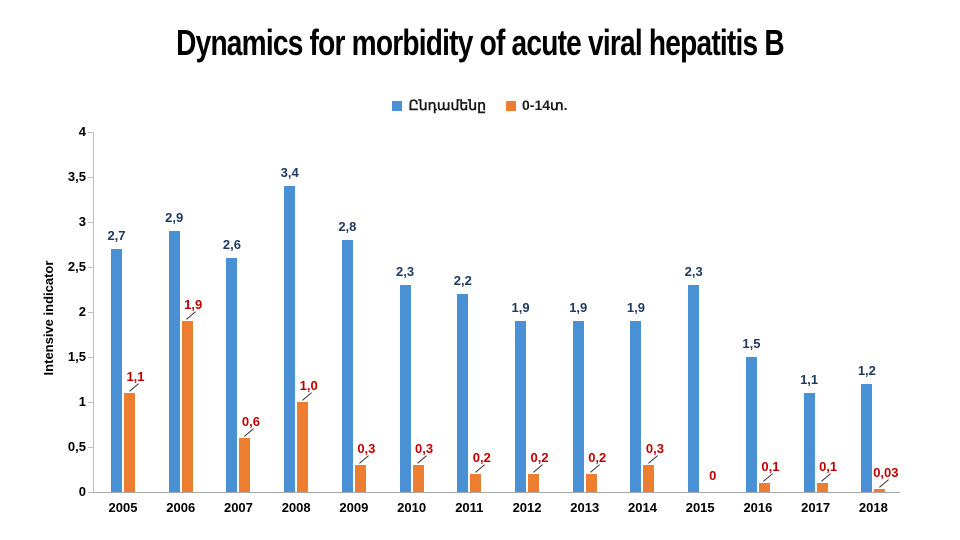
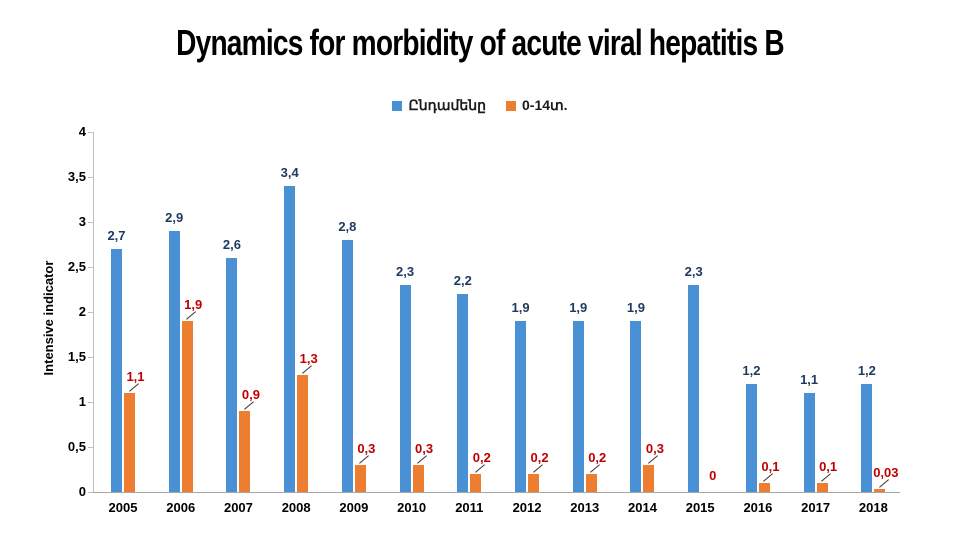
0-14տ./2007: 0,6 -> 0,9
0-14տ./2008: 1,0 -> 1,3
Ընդամենը/2016: 1,5 -> 1,2
